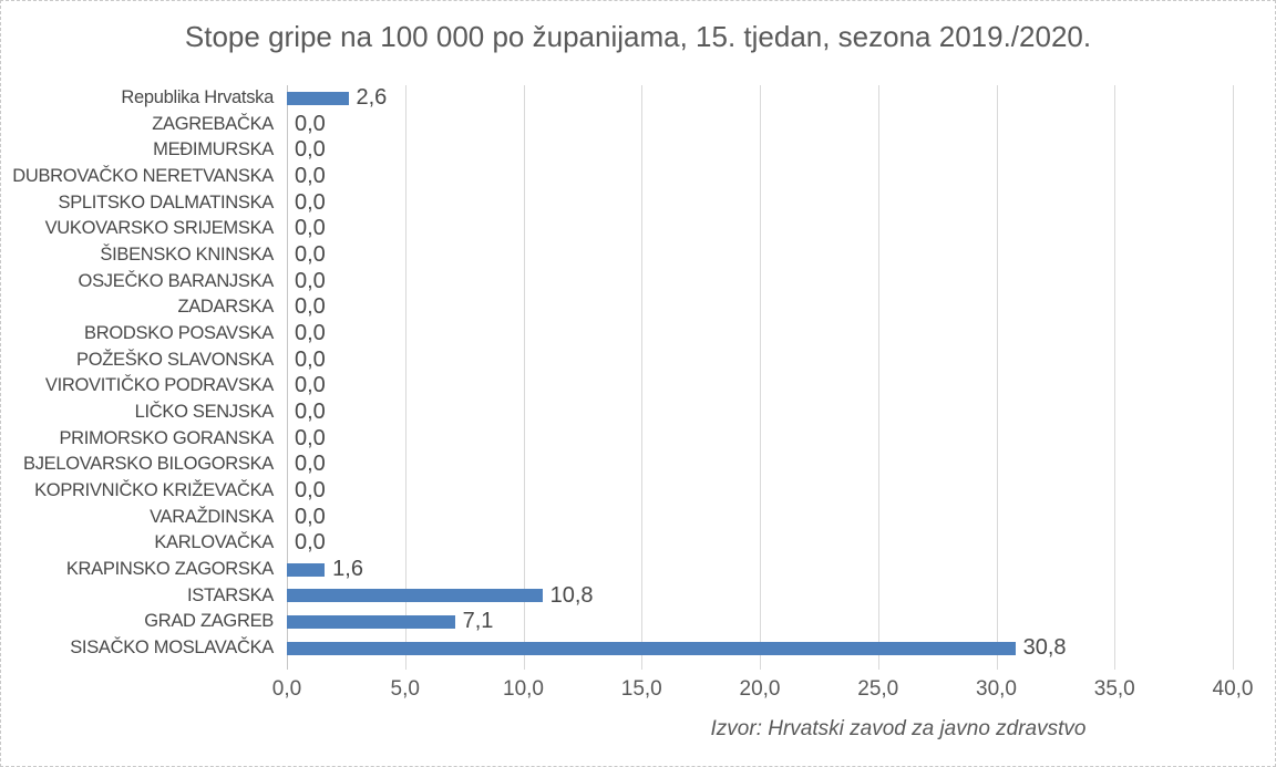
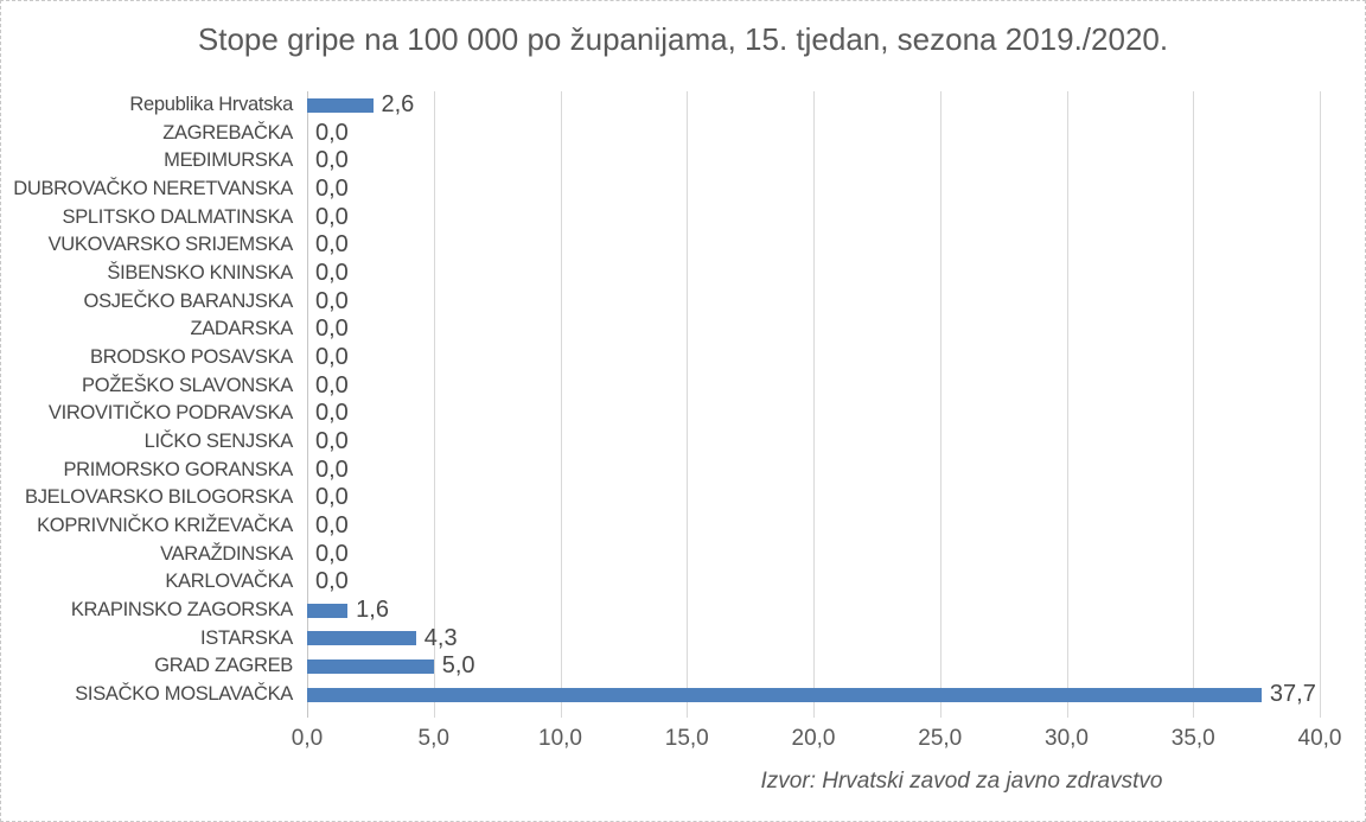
ISTARSKA: 10,8 -> 4,3
GRAD ZAGREB: 7,1 -> 5,0
SISAČKO MOSLAVAČKA: 30,8 -> 37,7
